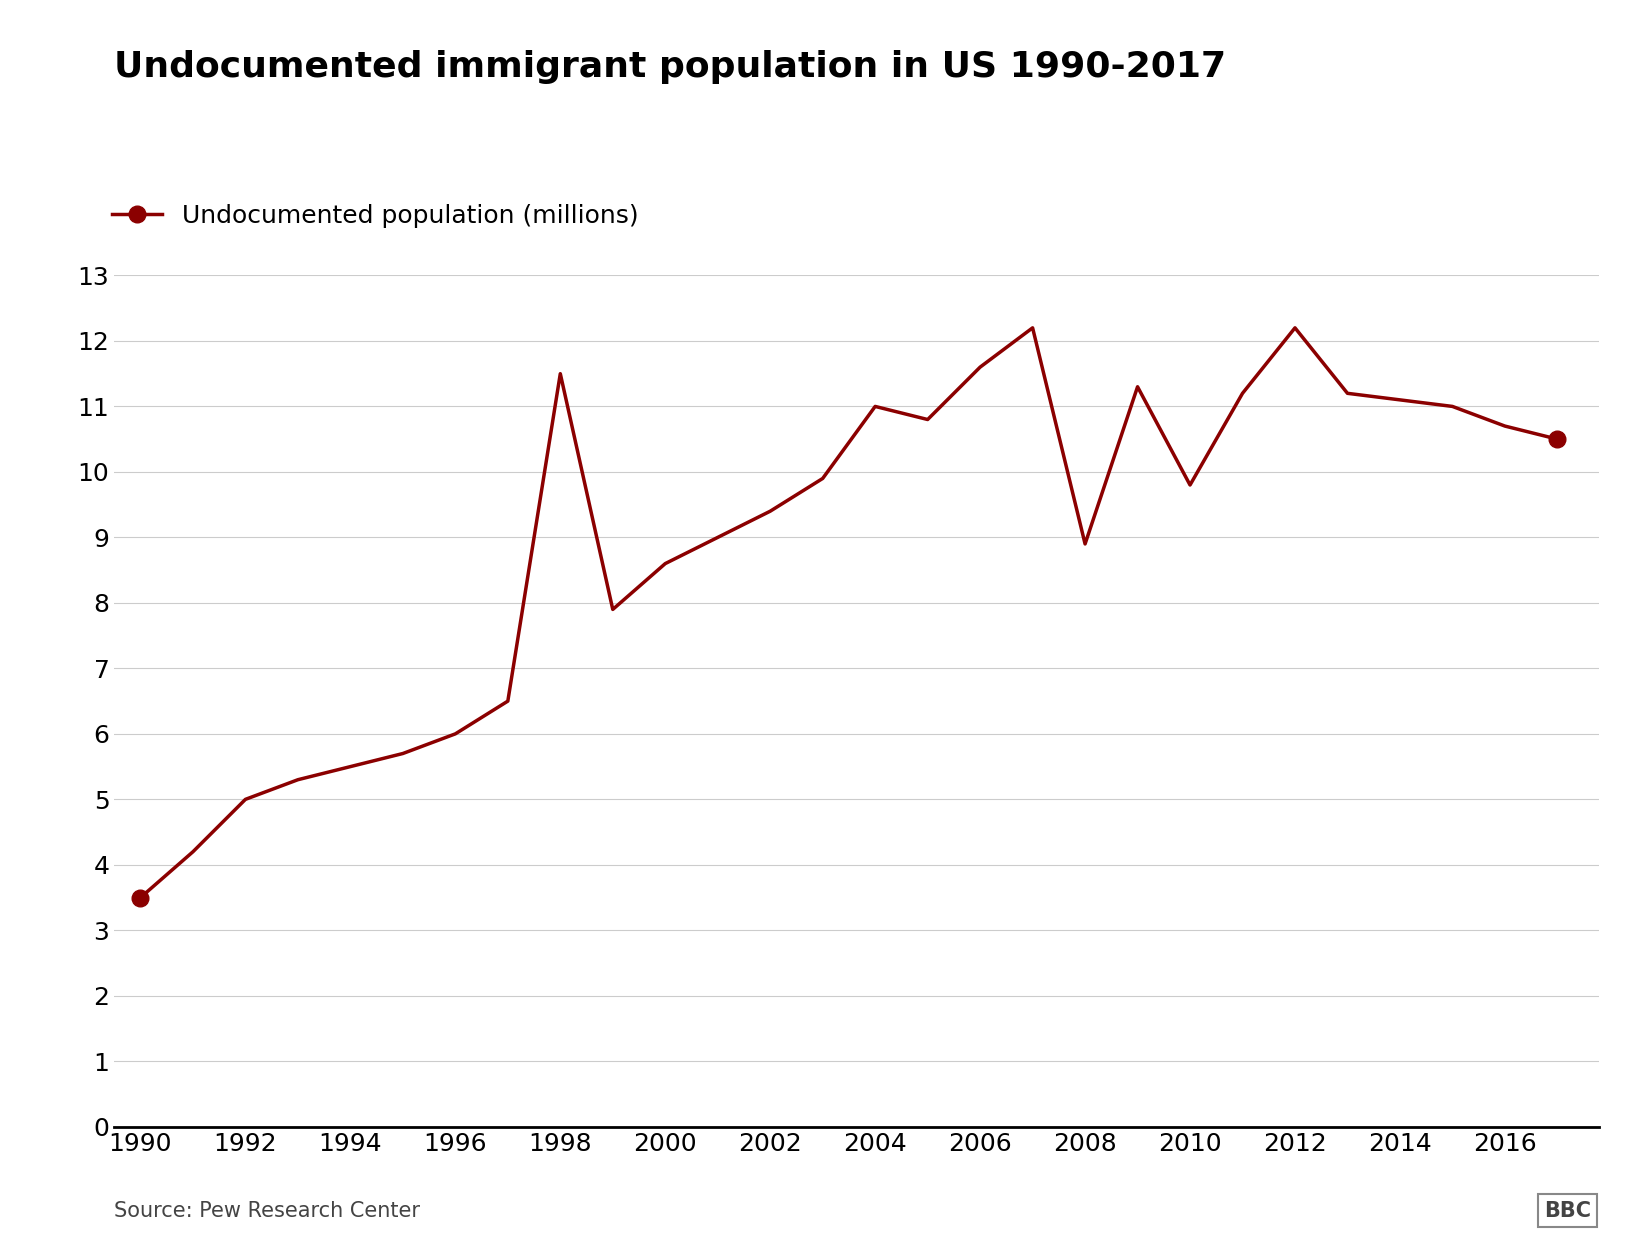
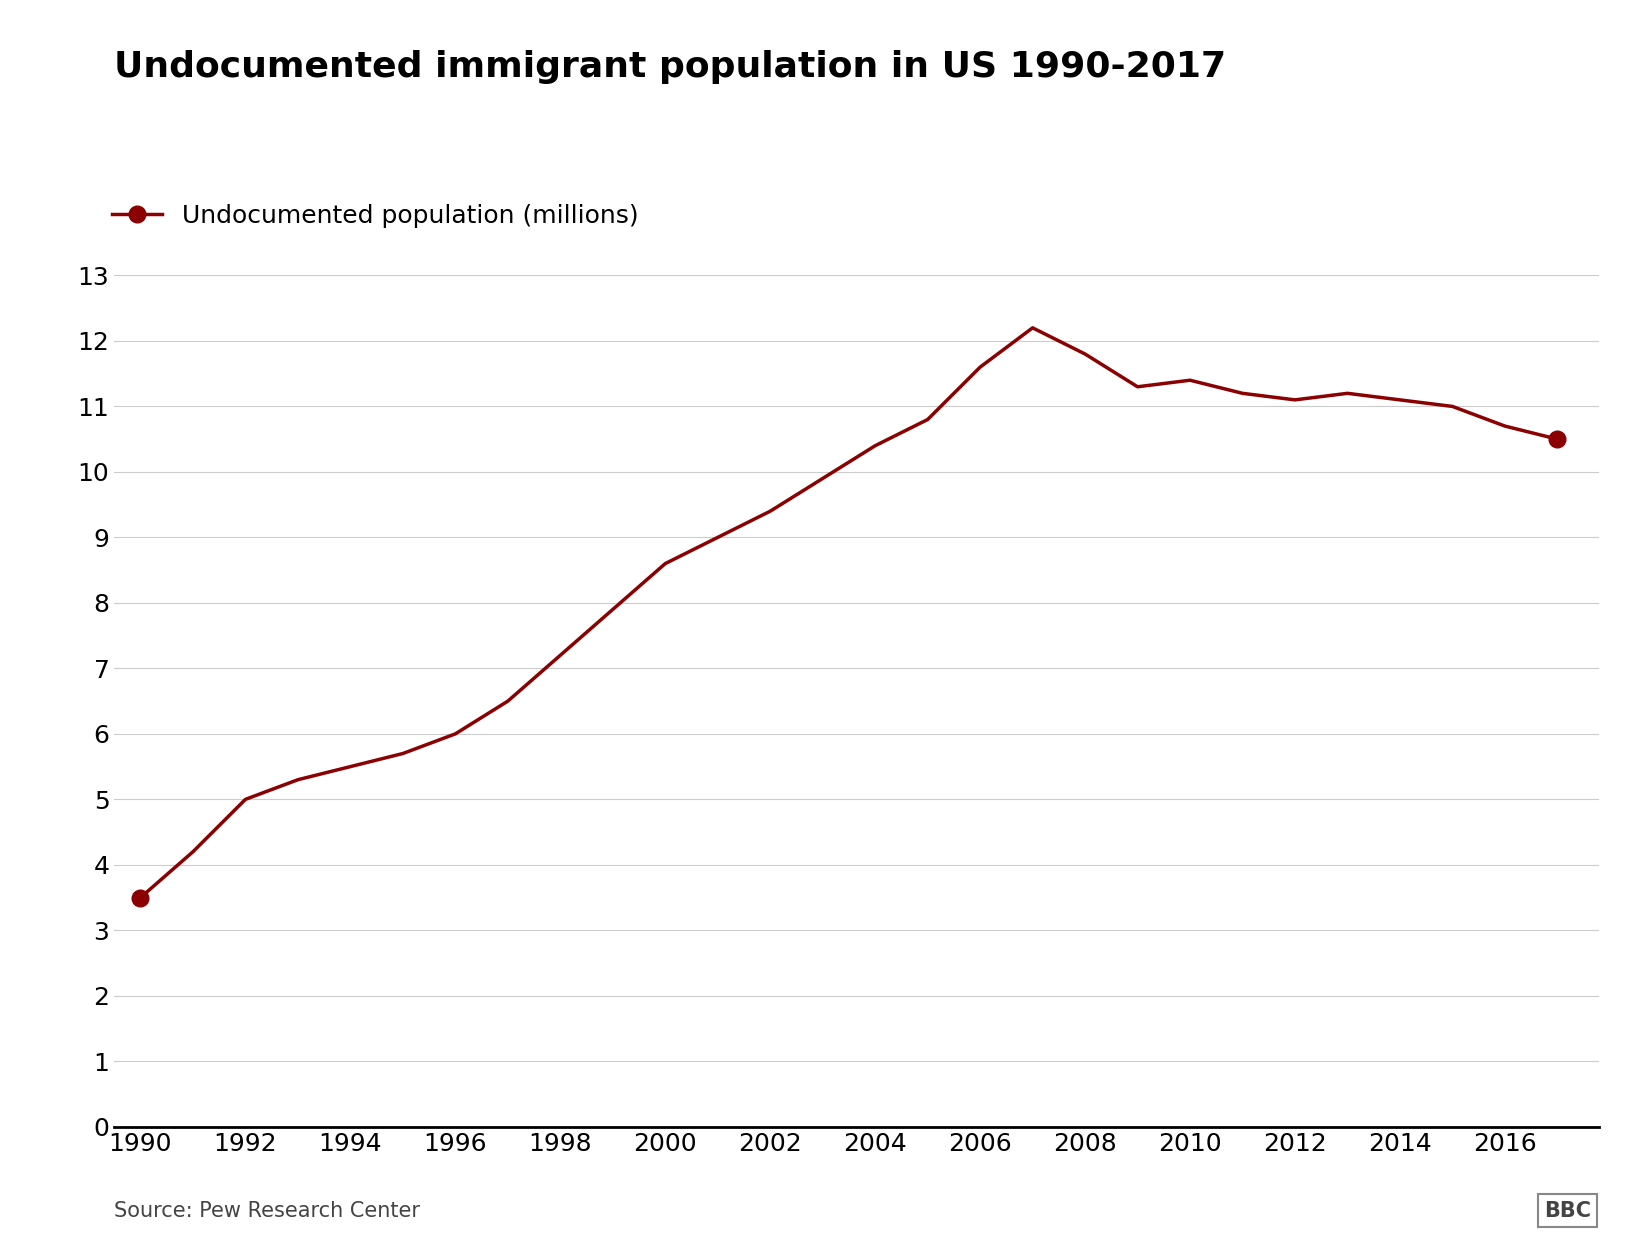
1998: 11.5 -> 7.2
2004: 11.0 -> 10.4
2008: 8.9 -> 11.8
2010: 9.8 -> 11.4
2012: 12.2 -> 11.1
